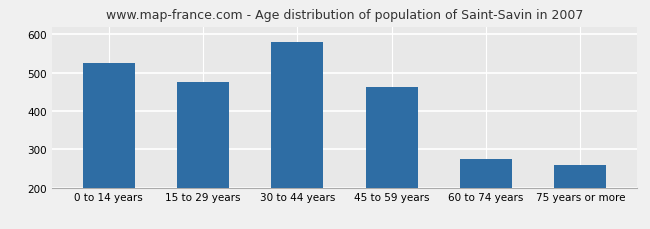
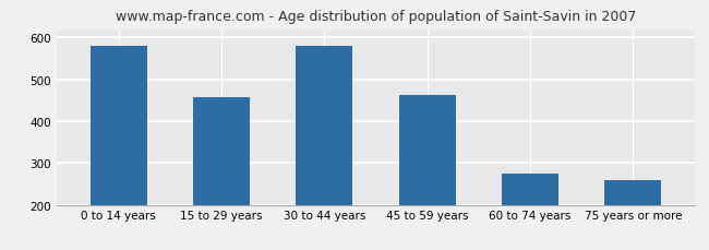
0 to 14 years: 525 -> 580
15 to 29 years: 475 -> 458
